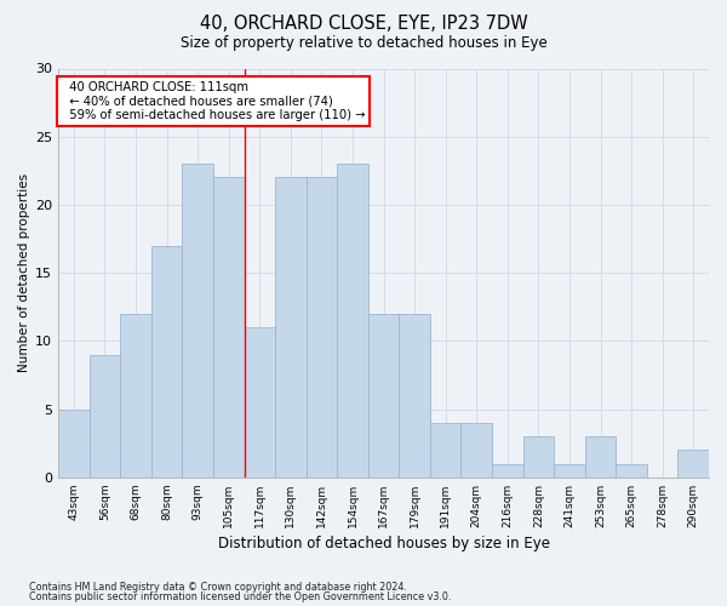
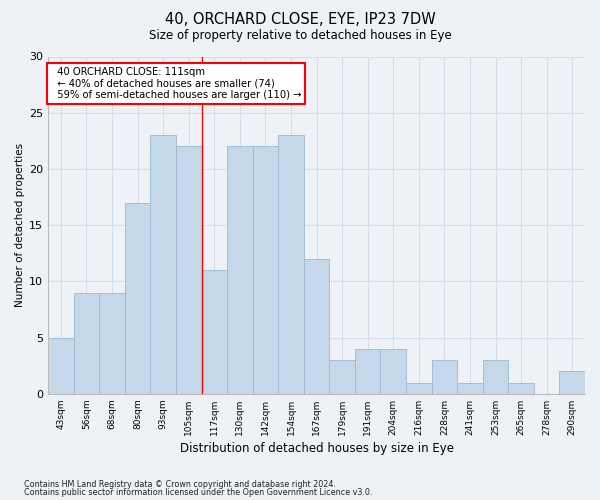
68sqm: 12 -> 9
179sqm: 12 -> 3
